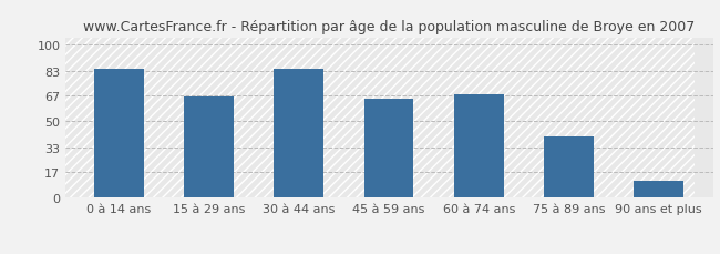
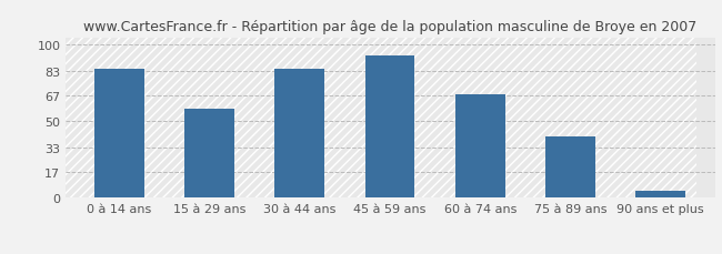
15 à 29 ans: 66 -> 58
45 à 59 ans: 65 -> 93
90 ans et plus: 11 -> 5
